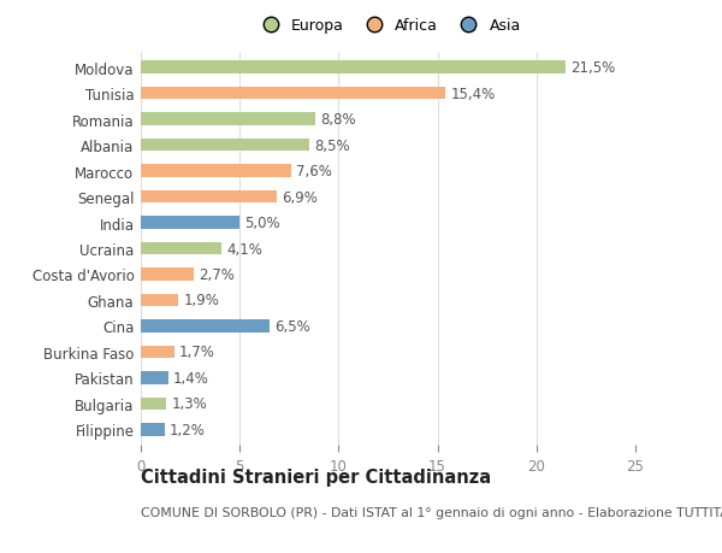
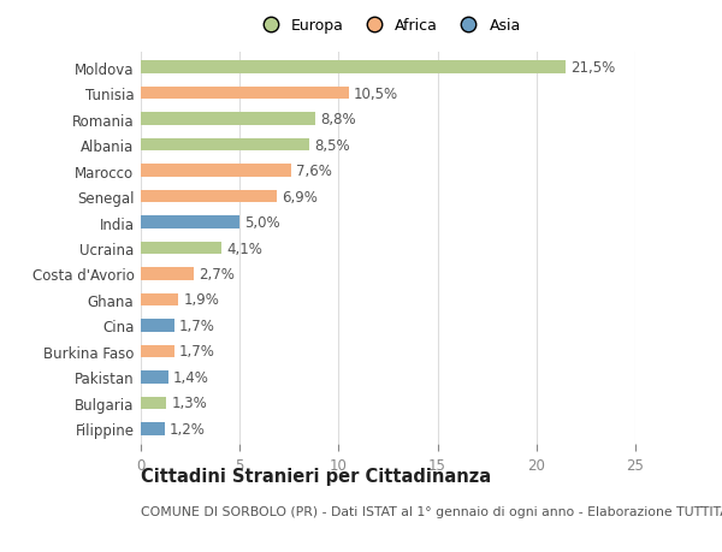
Tunisia: 15,4% -> 10,5%
Cina: 6,5% -> 1,7%
